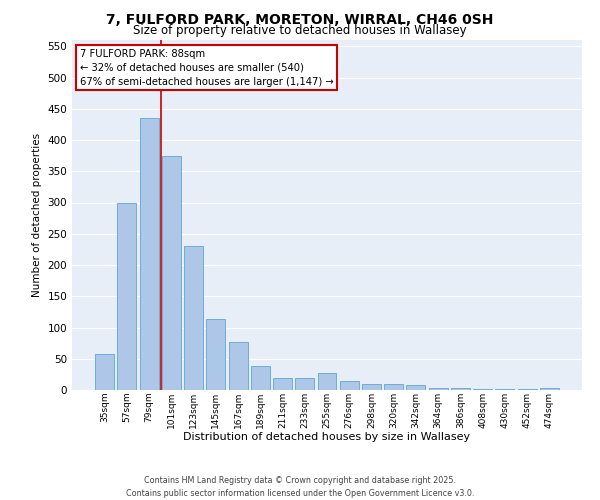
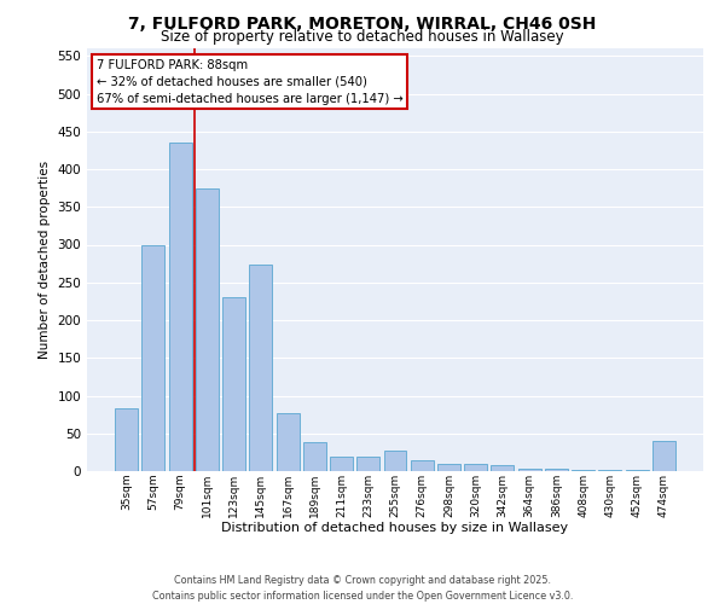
35sqm: 57 -> 84
145sqm: 113 -> 274
474sqm: 4 -> 40
